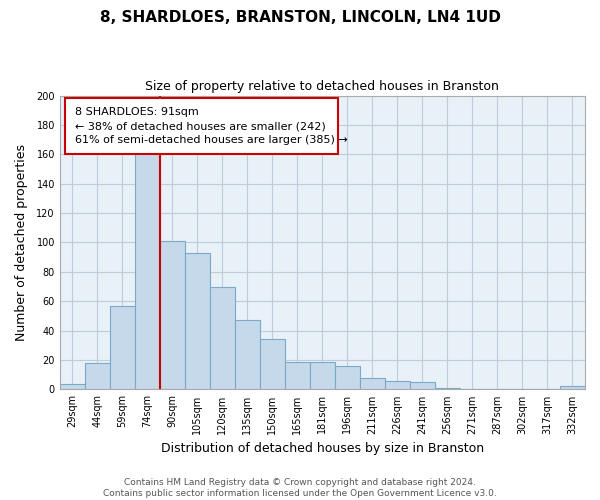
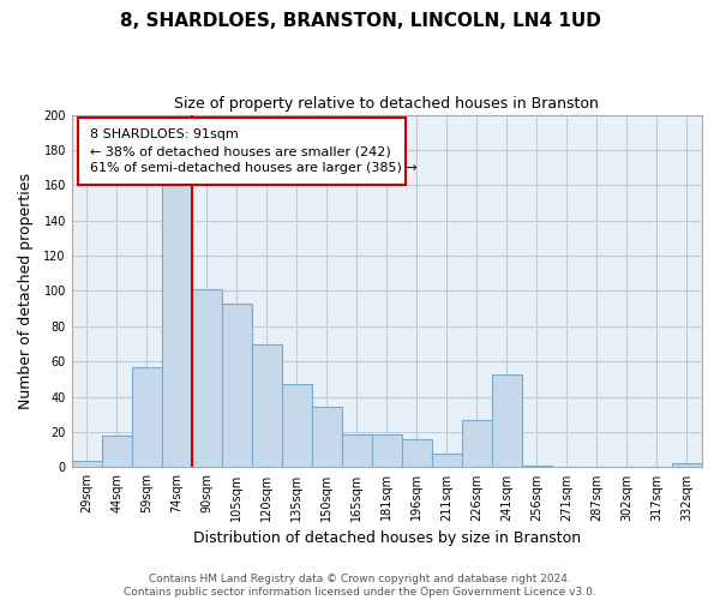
226sqm: 6 -> 27
241sqm: 5 -> 53
